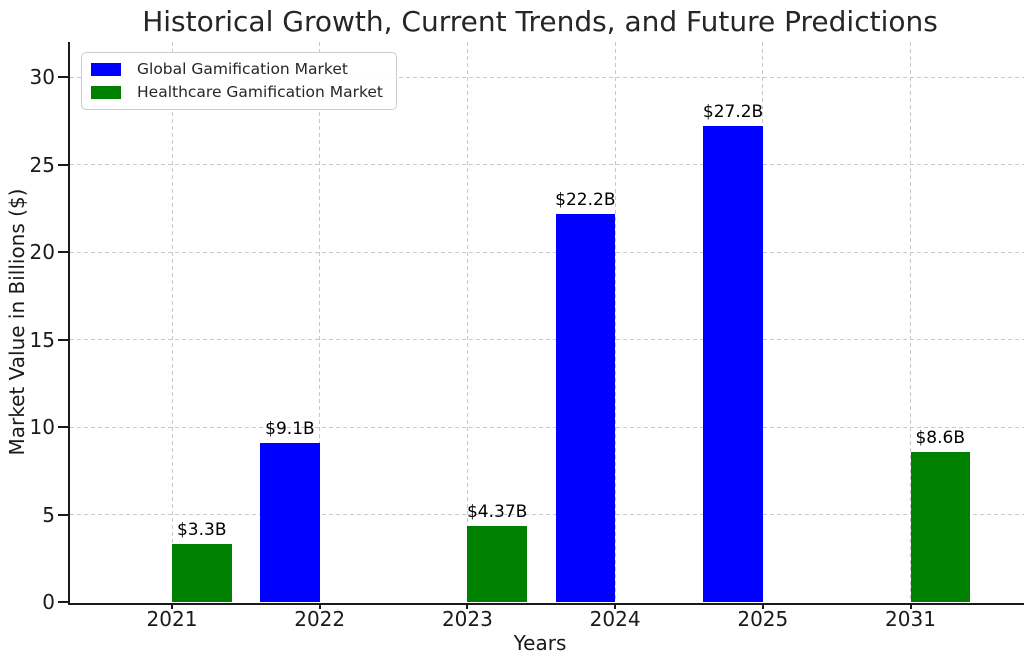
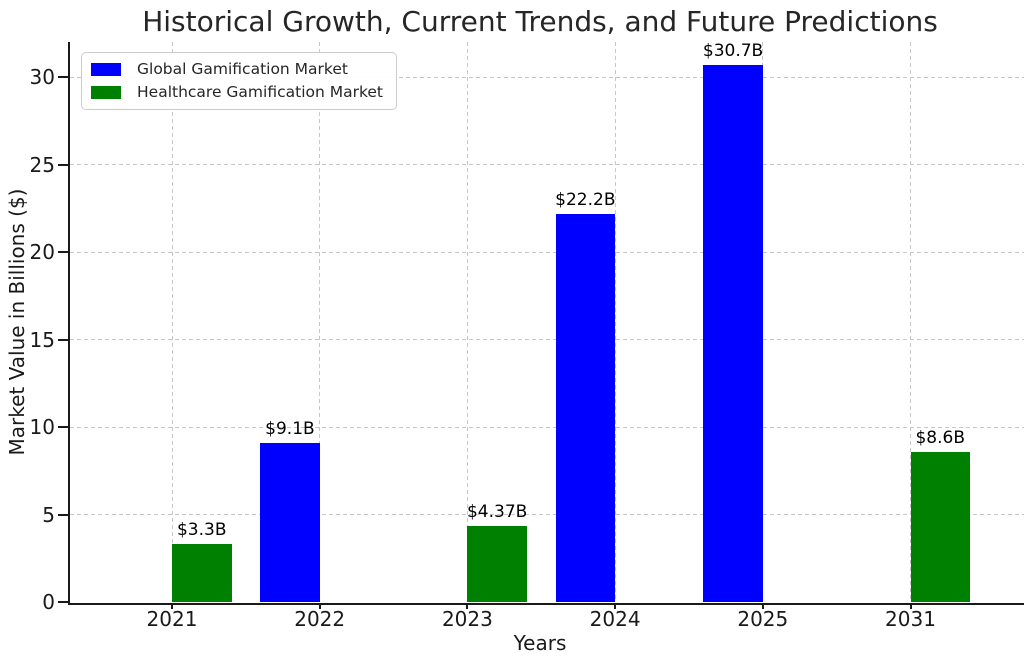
Global Gamification Market/2025: $27.2B -> $30.7B
